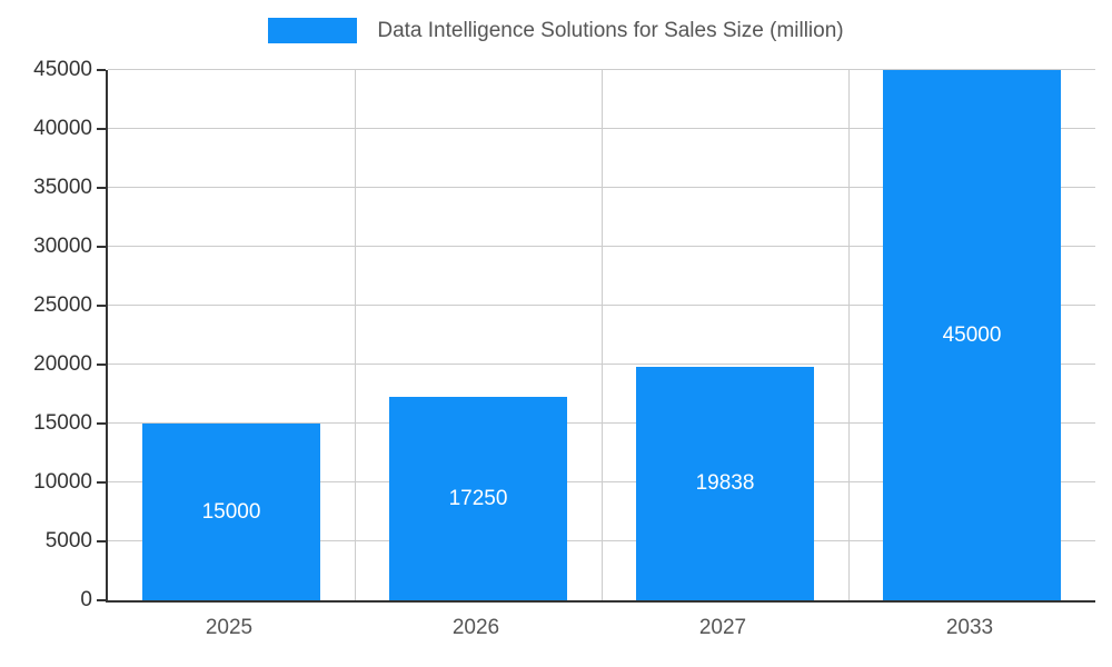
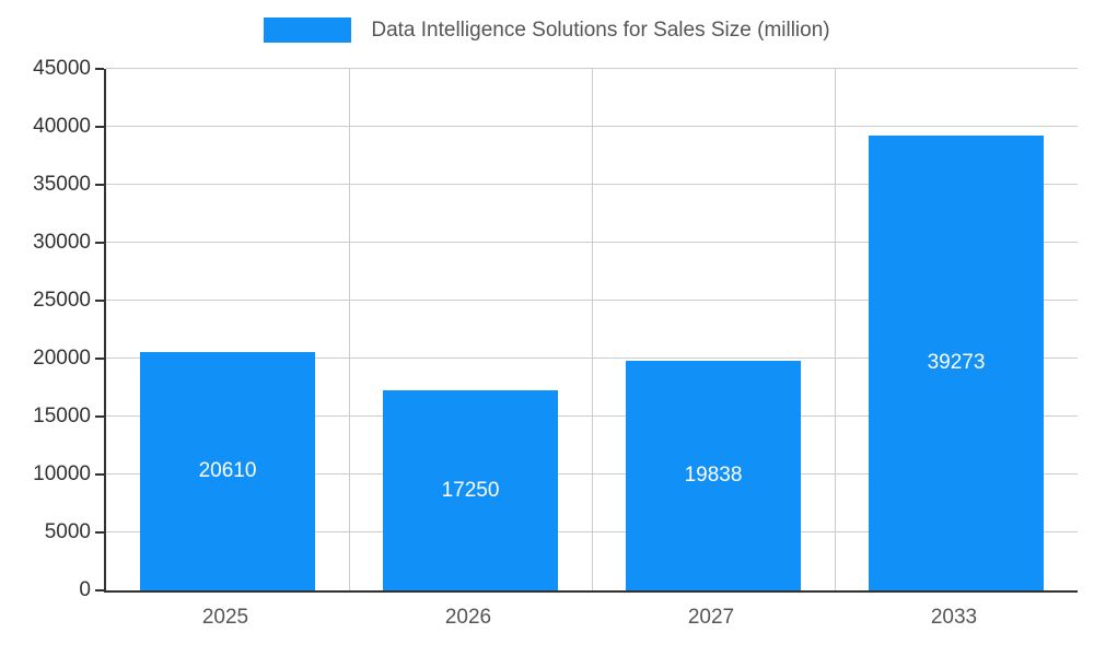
2025: 15000 -> 20610
2033: 45000 -> 39273
